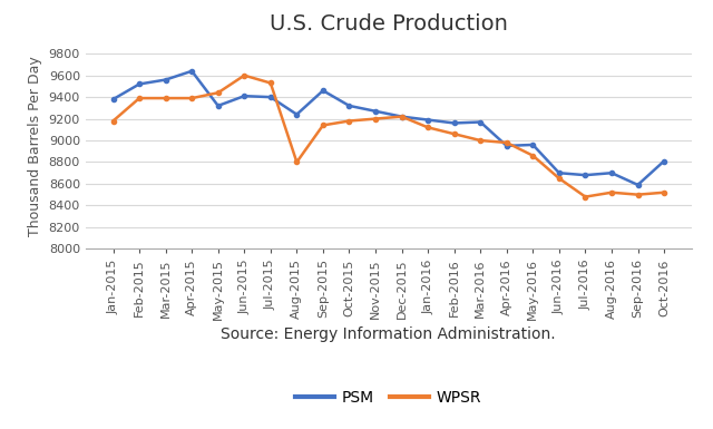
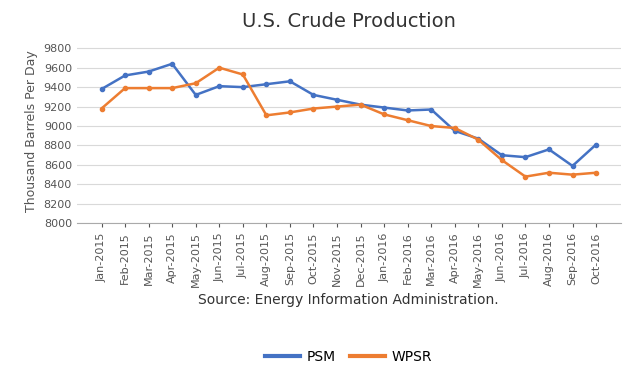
PSM/Aug-2015: 9240 -> 9430
WPSR/Aug-2015: 8800 -> 9110
PSM/May-2016: 8960 -> 8870
PSM/Aug-2016: 8700 -> 8760
